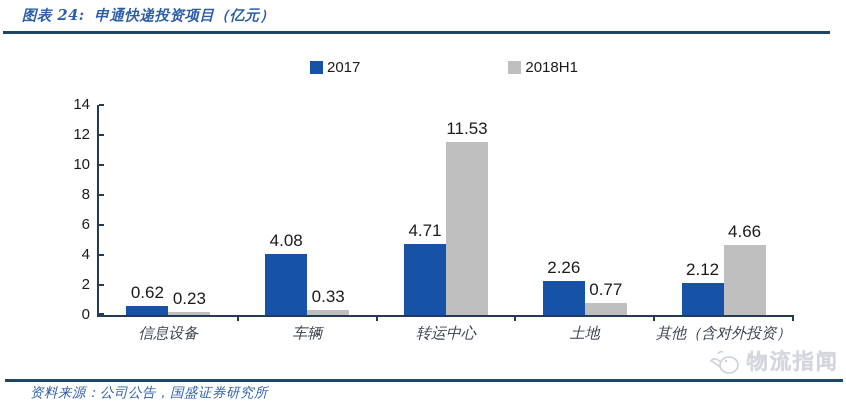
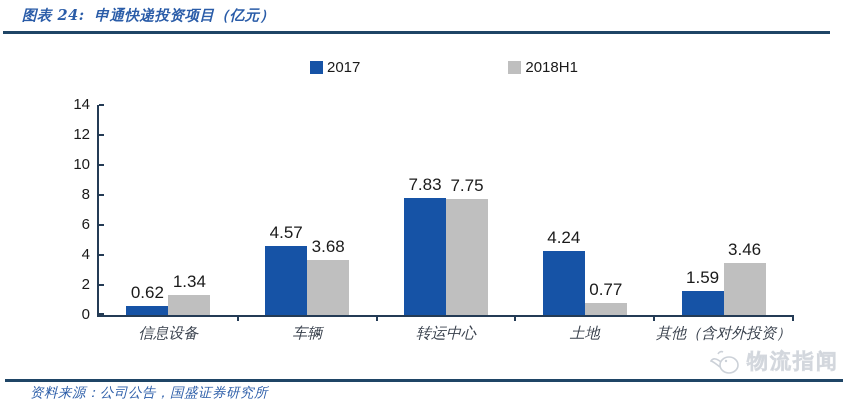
2018H1/信息设备: 0.23 -> 1.34
2017/车辆: 4.08 -> 4.57
2018H1/车辆: 0.33 -> 3.68
2017/转运中心: 4.71 -> 7.83
2018H1/转运中心: 11.53 -> 7.75
2017/土地: 2.26 -> 4.24
2017/其他（含对外投资）: 2.12 -> 1.59
2018H1/其他（含对外投资）: 4.66 -> 3.46
